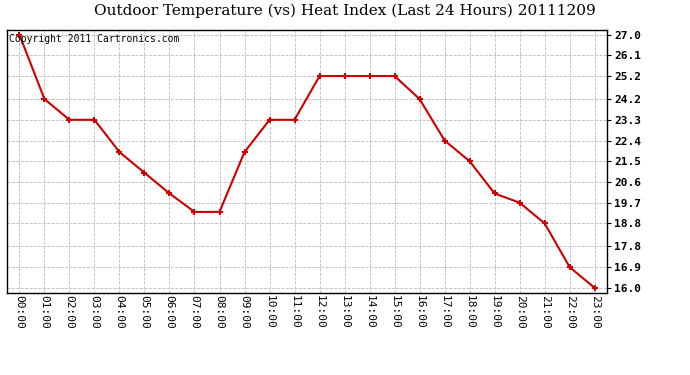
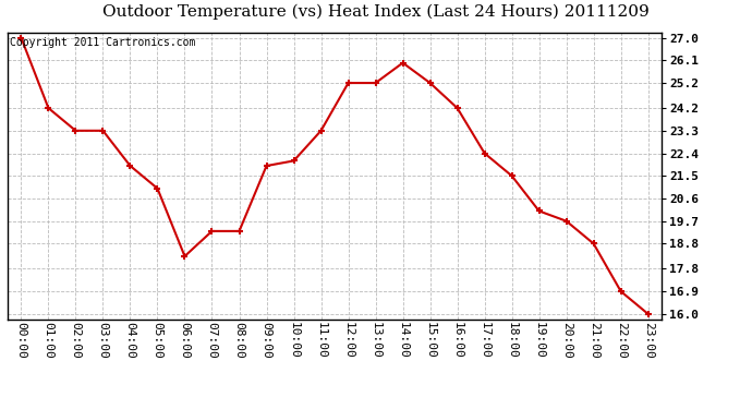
06:00: 20.1 -> 18.3
10:00: 23.3 -> 22.1
14:00: 25.2 -> 26.0
